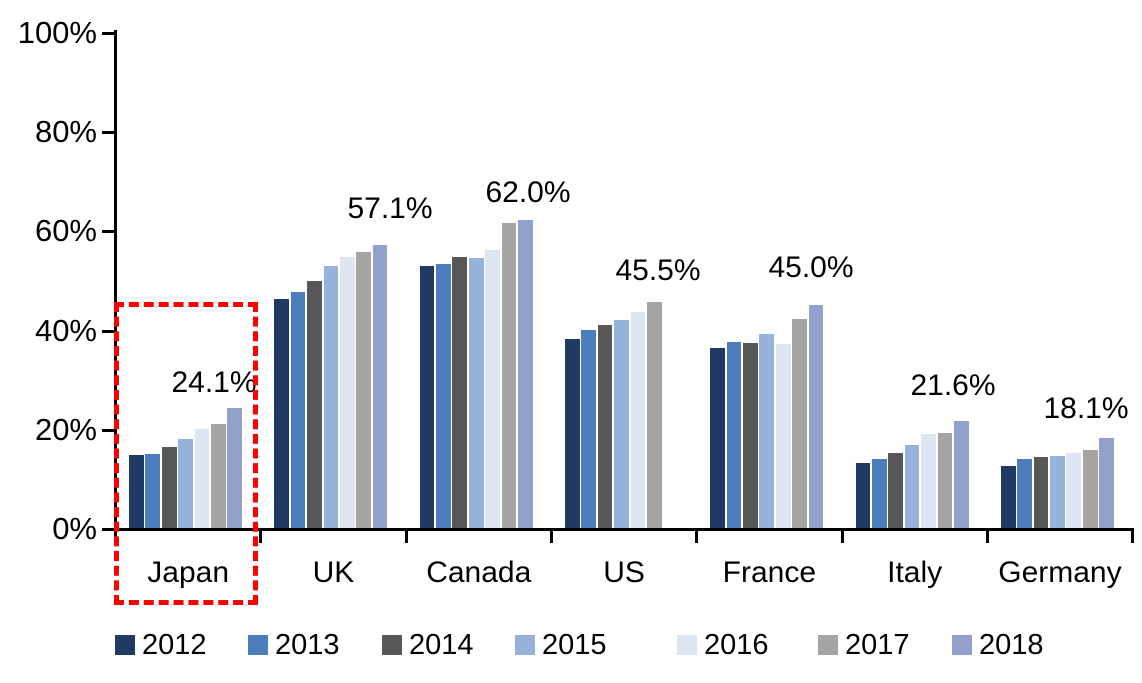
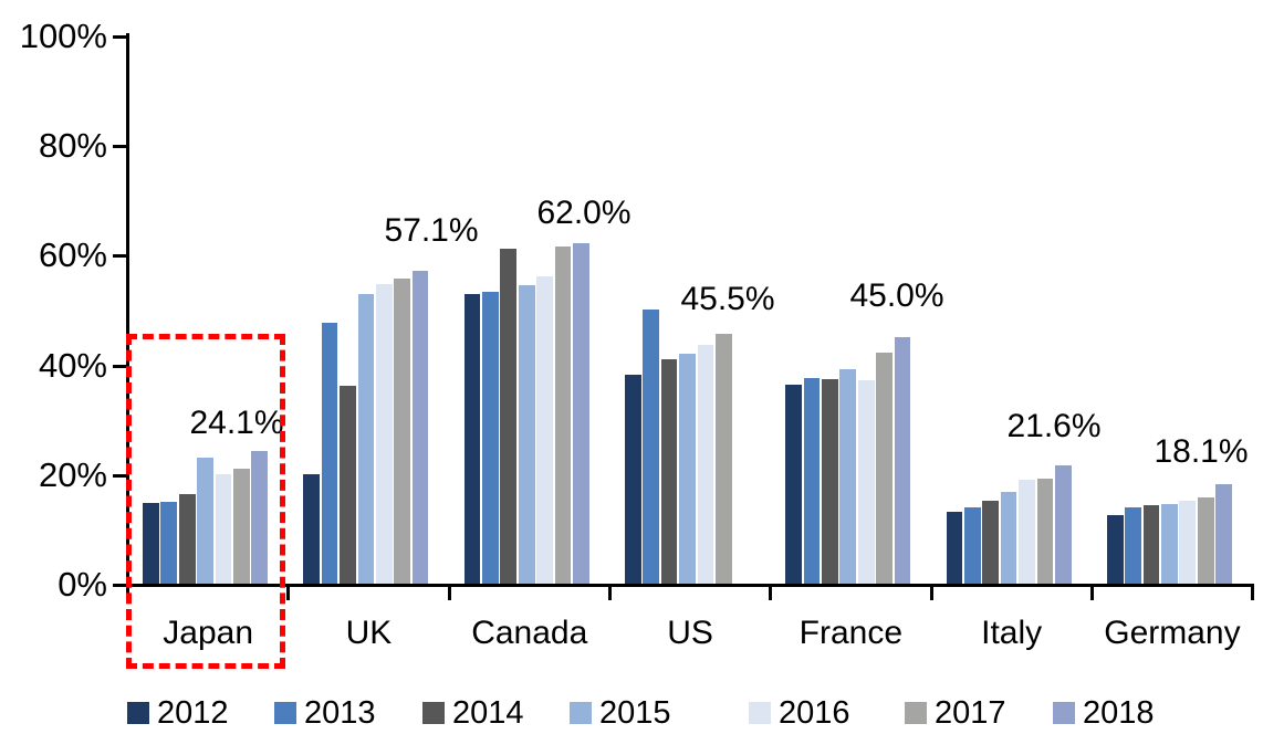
2015/Japan: 18% -> 23%
2012/UK: 46% -> 20%
2014/UK: 50% -> 36%
2014/Canada: 55% -> 61%
2013/US: 40% -> 50%
